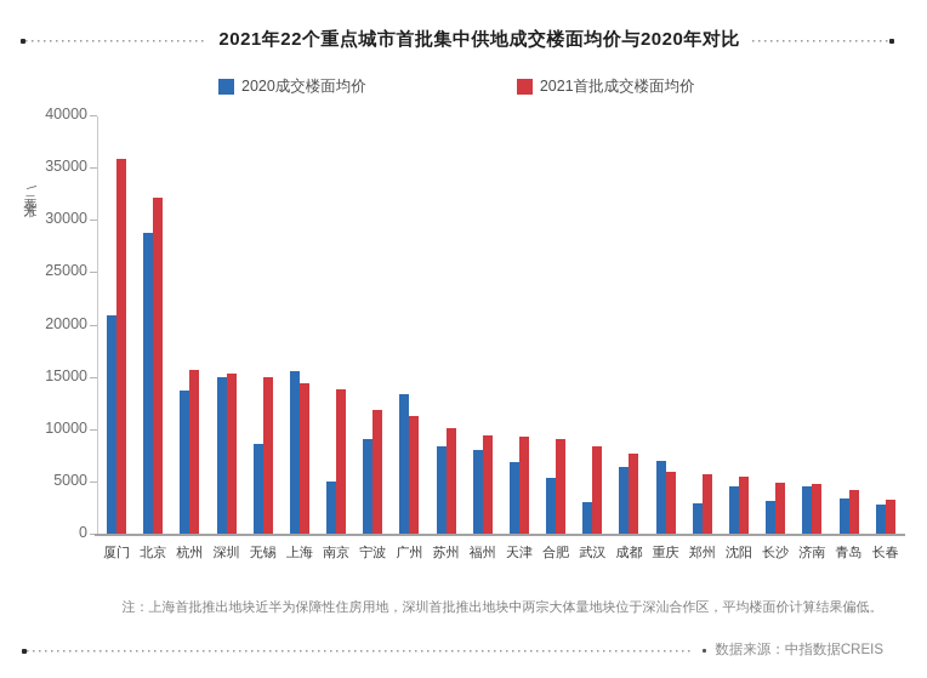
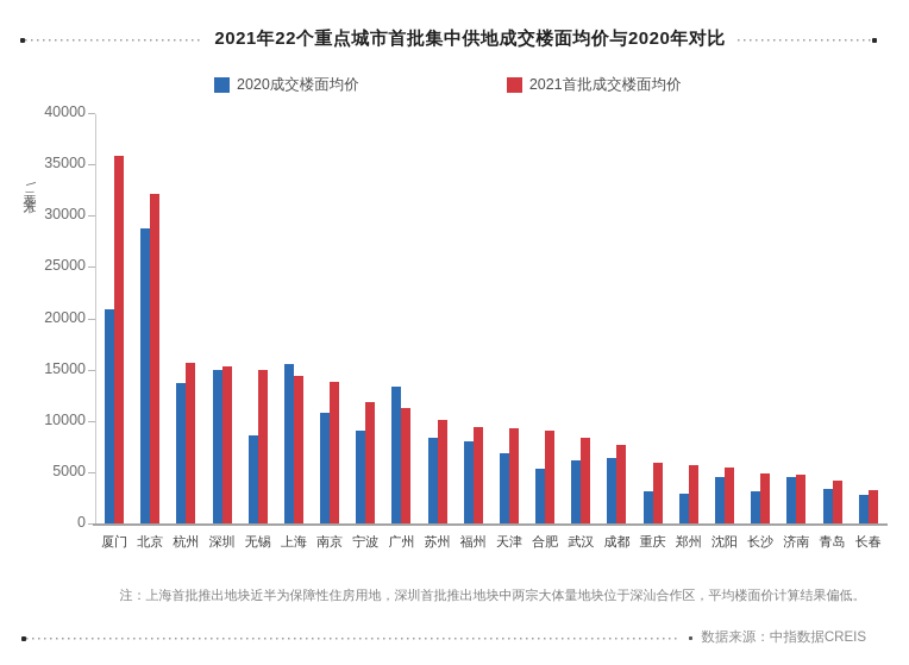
2020成交楼面均价/南京: 5000 -> 11000
2020成交楼面均价/武汉: 3000 -> 6000
2020成交楼面均价/重庆: 7000 -> 3000
